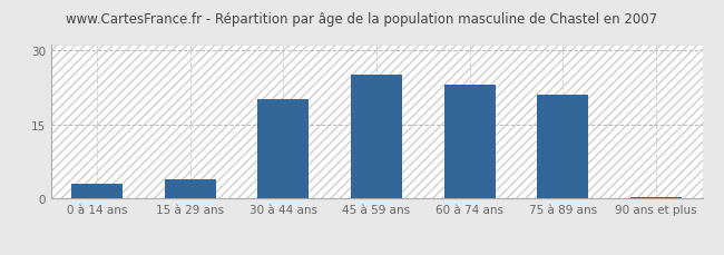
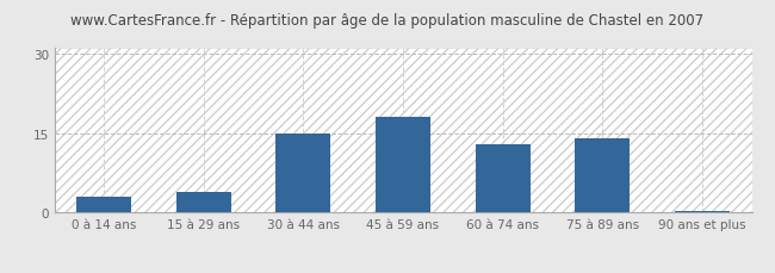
30 à 44 ans: 20.0 -> 15.0
45 à 59 ans: 25.0 -> 18.0
60 à 74 ans: 23.0 -> 13.0
75 à 89 ans: 21.0 -> 14.0
